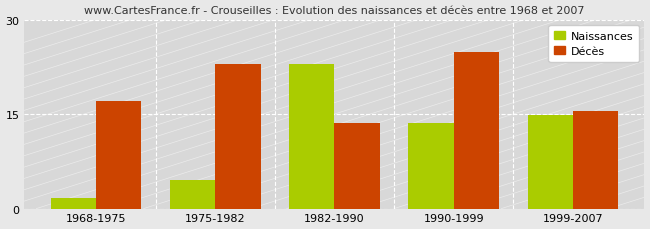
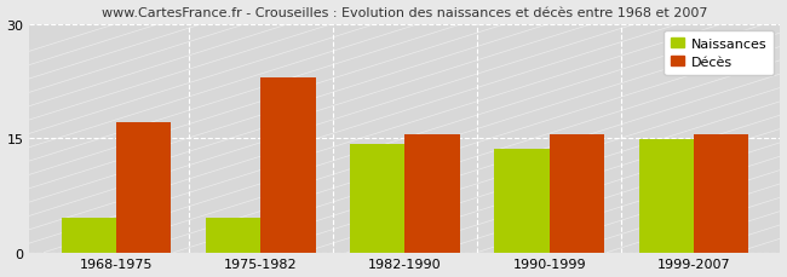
Naissances/1968-1975: 1.6 -> 4.5
Naissances/1982-1990: 23.0 -> 14.2
Décès/1982-1990: 13.6 -> 15.5
Décès/1990-1999: 24.8 -> 15.5
